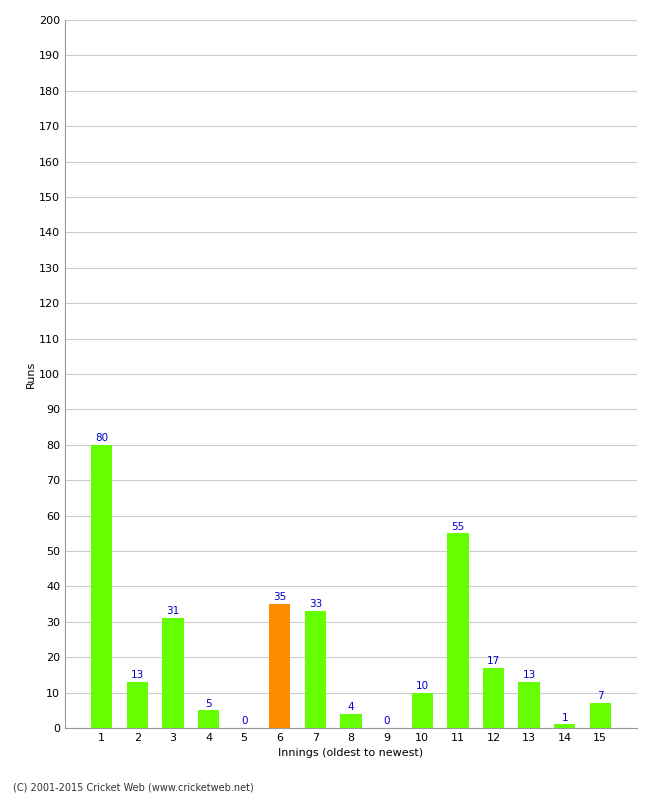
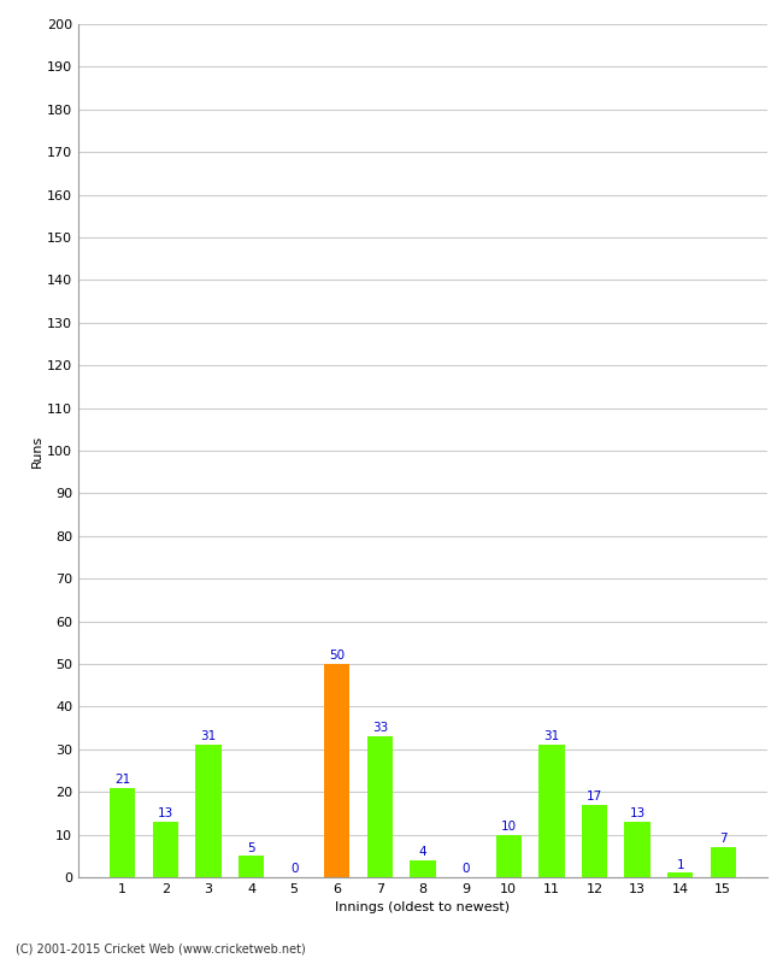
1: 80 -> 21
6: 35 -> 50
11: 55 -> 31
